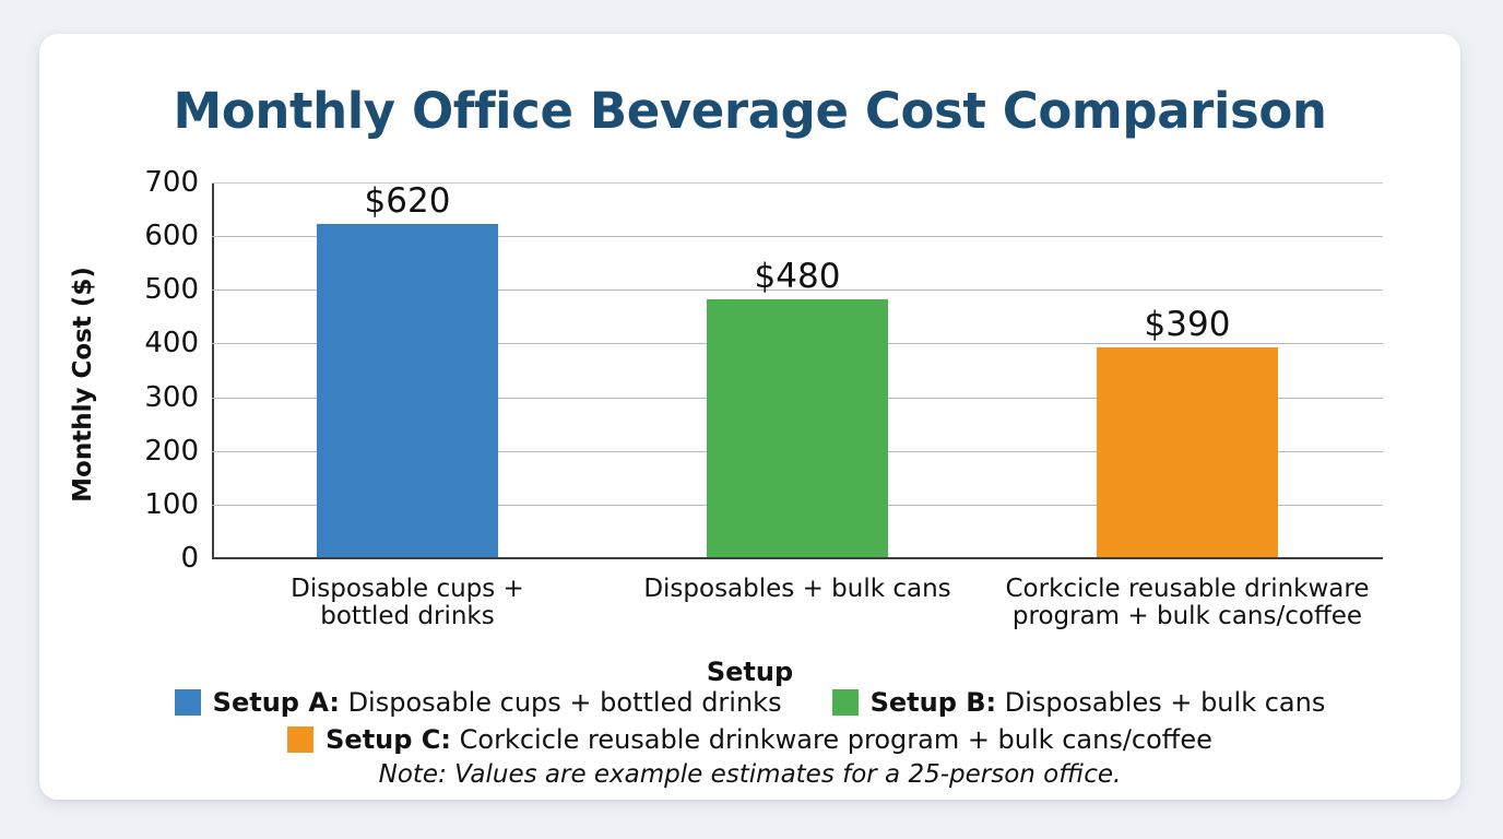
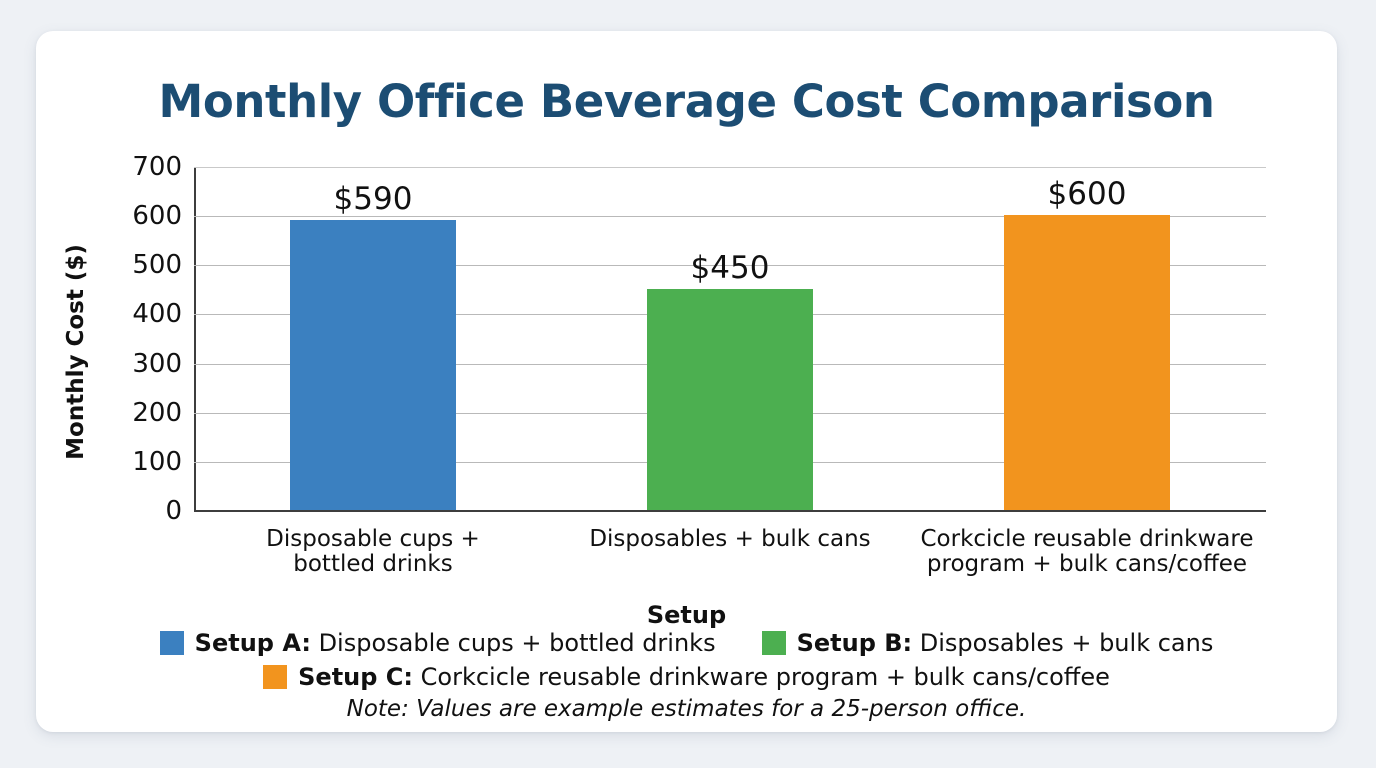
Disposable cups + bottled drinks: $620 -> $590
Disposables + bulk cans: $480 -> $450
Corkcicle reusable drinkware program + bulk cans/coffee: $390 -> $600
